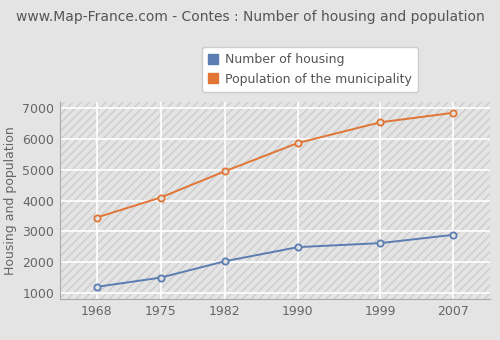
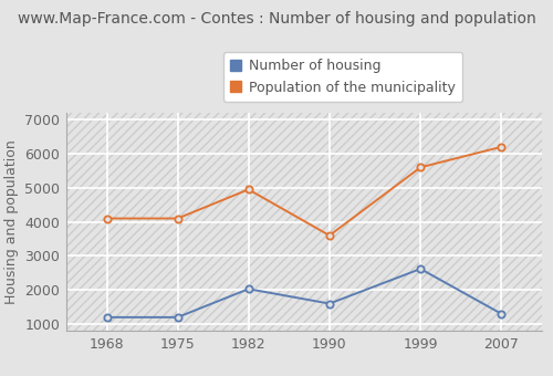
Population of the municipality/1968: 3450 -> 4100
Number of housing/1975: 1500 -> 1200
Number of housing/1990: 2490 -> 1600
Population of the municipality/1990: 5870 -> 3600
Population of the municipality/1999: 6540 -> 5600
Number of housing/2007: 2890 -> 1300
Population of the municipality/2007: 6850 -> 6200
